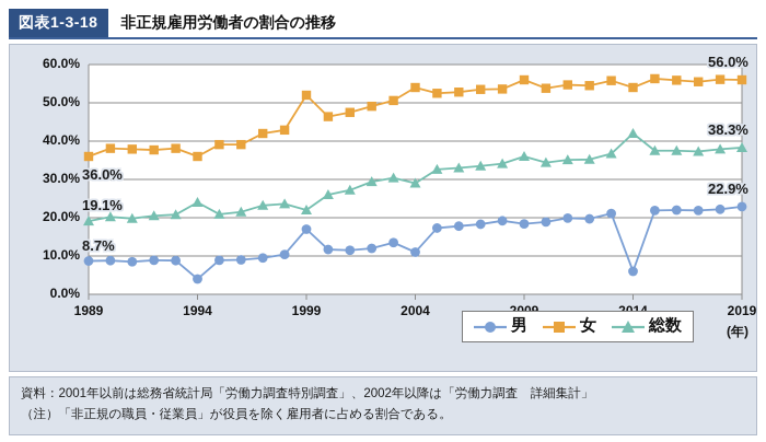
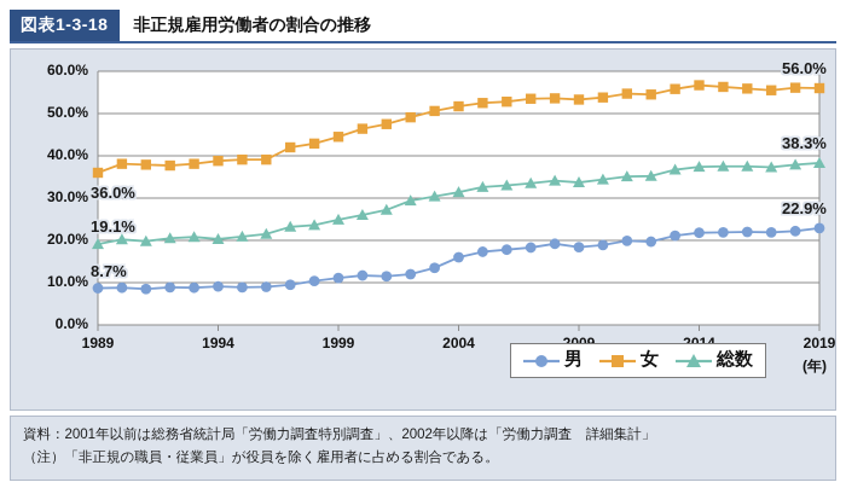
男/1994: 4% -> 9%
女/1994: 36% -> 39%
総数/1994: 24% -> 20%
男/1999: 17% -> 11%
女/1999: 52% -> 44%
総数/1999: 22% -> 25%
男/2004: 11% -> 16%
女/2004: 54% -> 52%
総数/2004: 29% -> 31%
女/2009: 56% -> 53%
総数/2009: 36% -> 34%
男/2014: 6% -> 22%
女/2014: 54% -> 57%
総数/2014: 42% -> 37%
